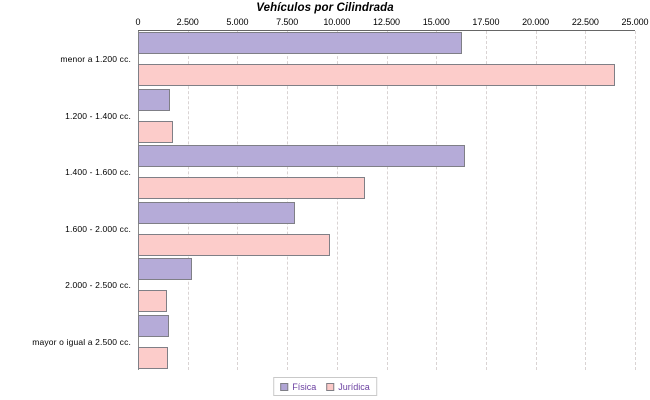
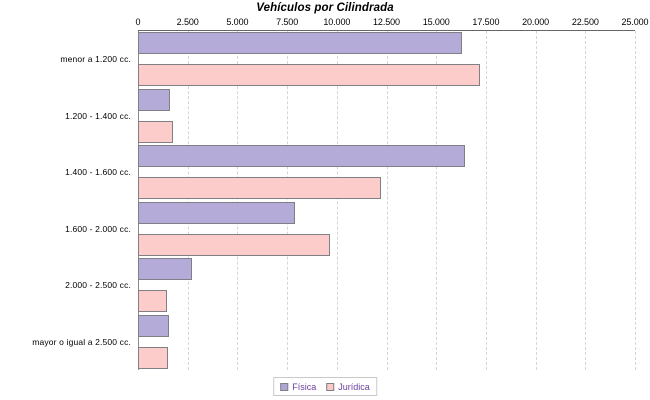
Jurídica/menor a 1.200 cc.: 24000 -> 17200
Jurídica/1.400 - 1.600 cc.: 11400 -> 12200
